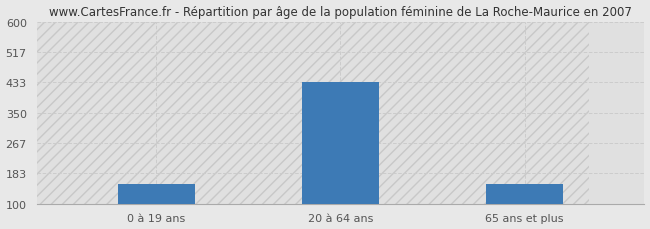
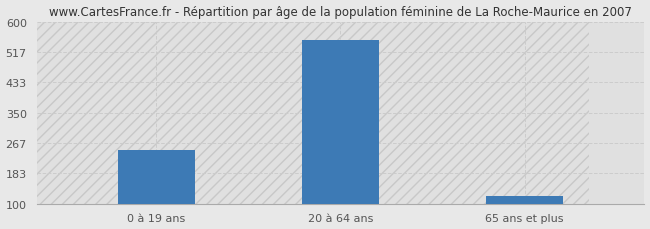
0 à 19 ans: 155 -> 247
20 à 64 ans: 435 -> 549
65 ans et plus: 155 -> 120
